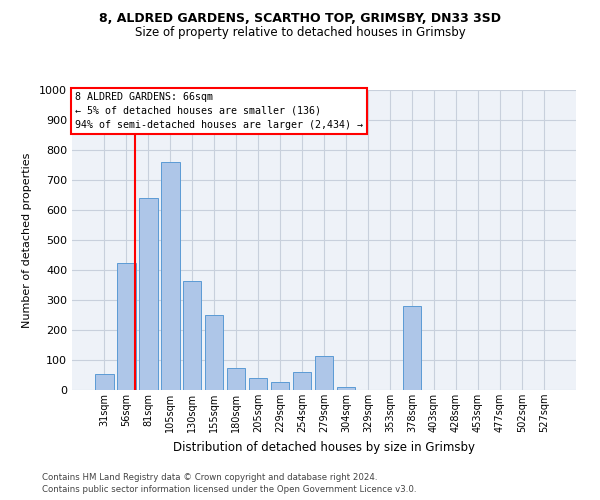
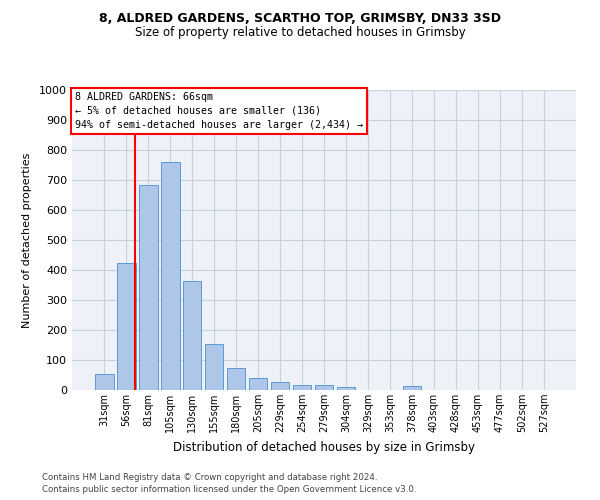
81sqm: 640 -> 685
155sqm: 250 -> 155
254sqm: 60 -> 17
279sqm: 115 -> 17
378sqm: 280 -> 12
